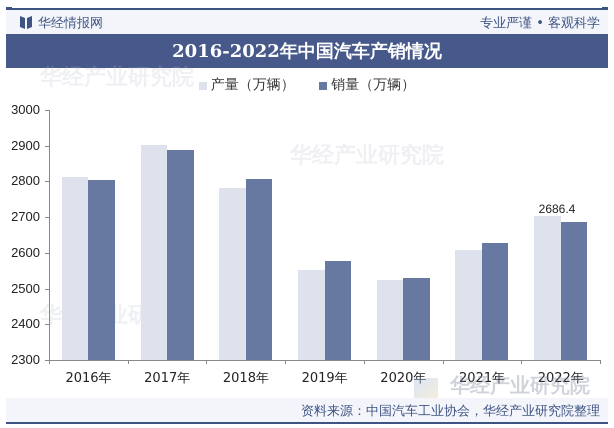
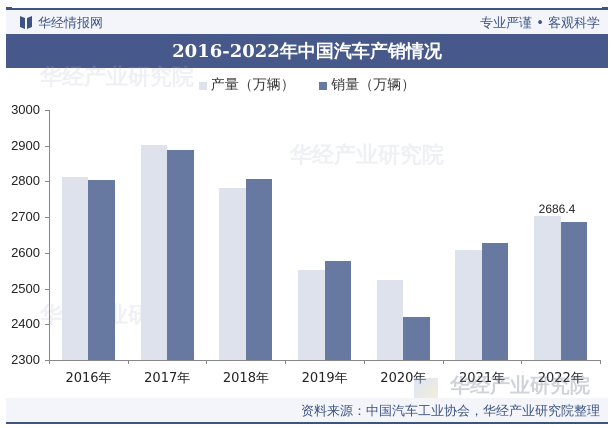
销量（万辆）/2020年: 2530 -> 2420
